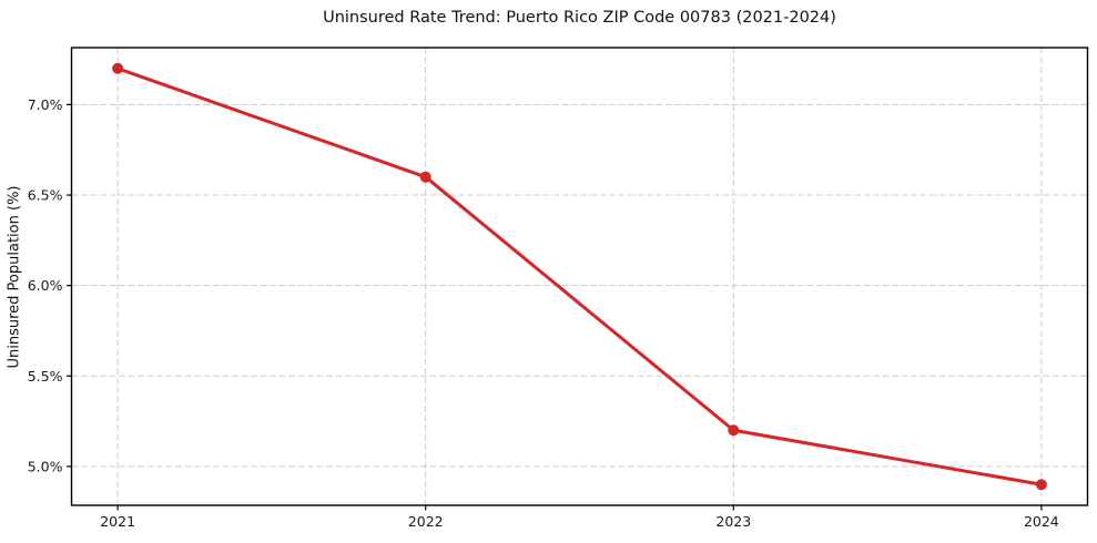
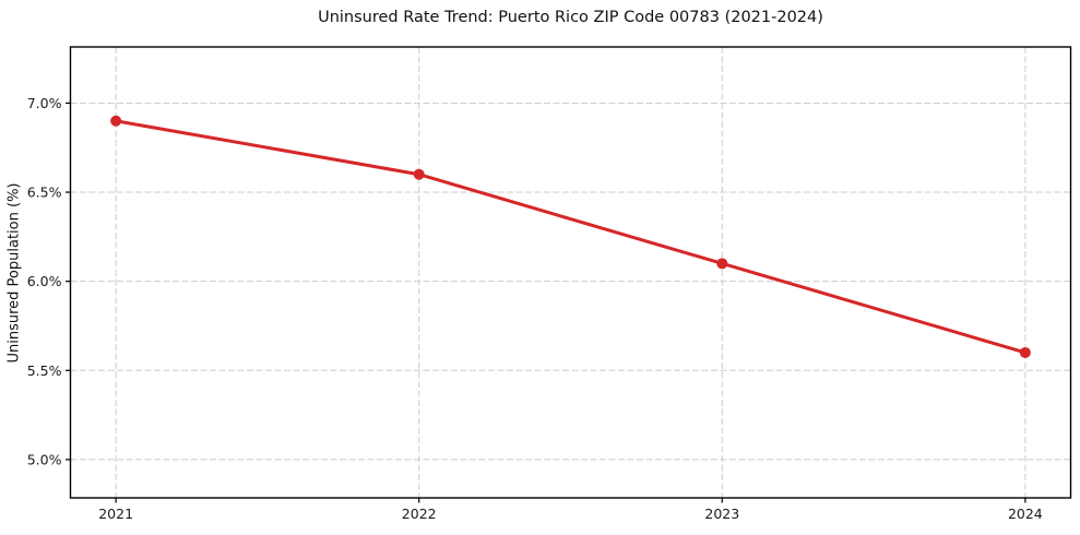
2021: 7.2% -> 6.9%
2023: 5.2% -> 6.1%
2024: 4.9% -> 5.6%
